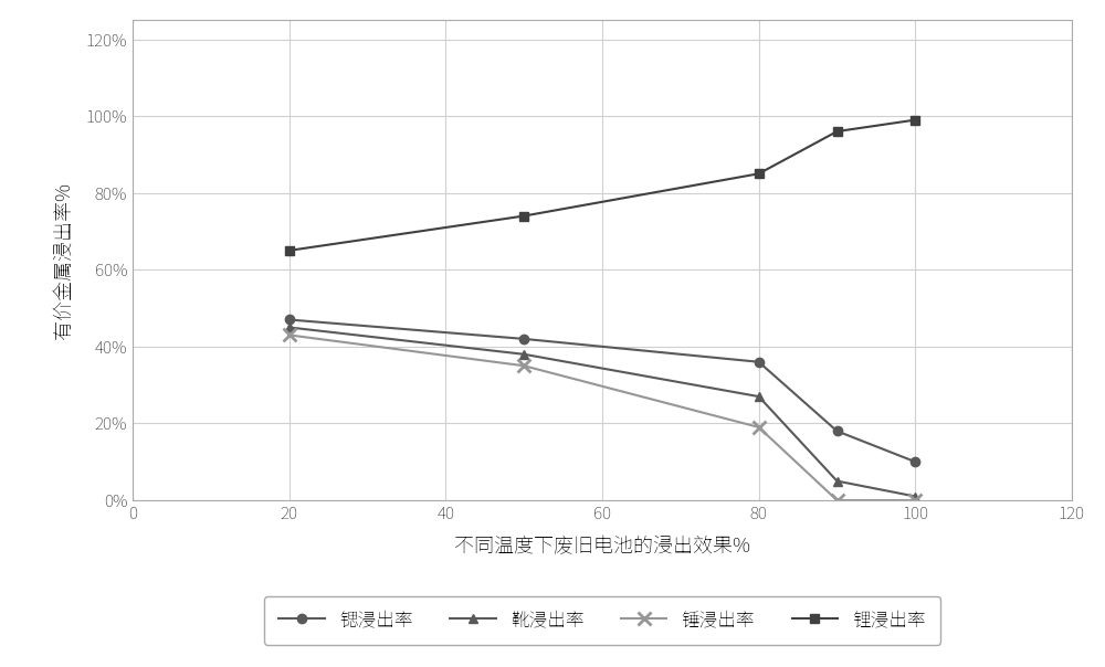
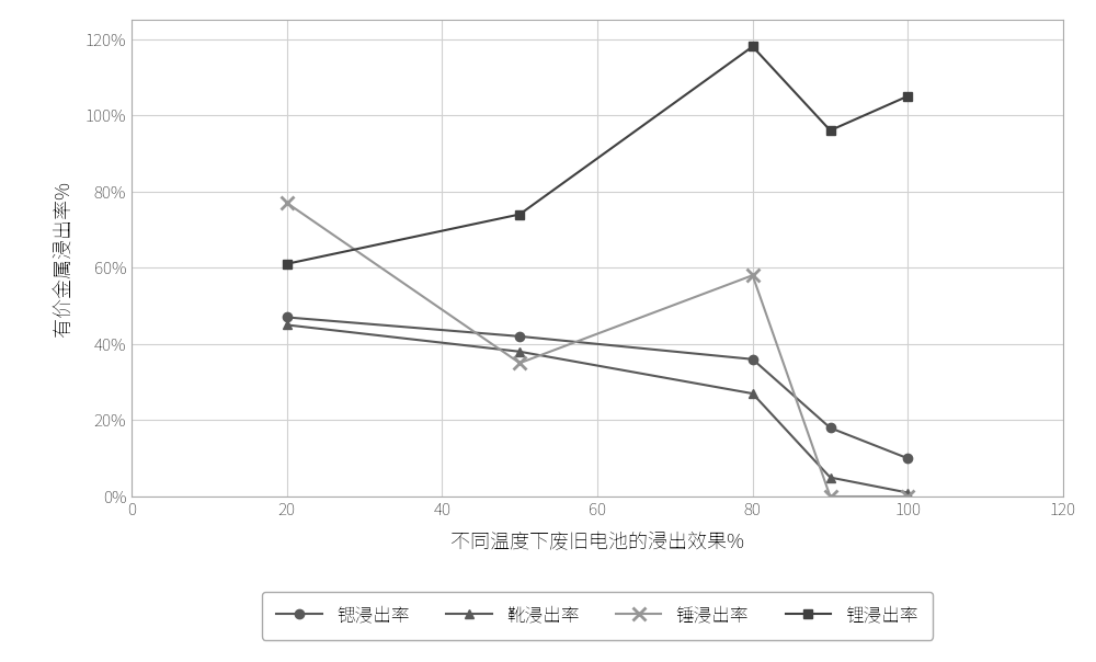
锤浸出率/20: 43% -> 77%
锂浸出率/20: 65% -> 61%
锤浸出率/80: 19% -> 58%
锂浸出率/80: 85% -> 118%
锂浸出率/100: 99% -> 105%
